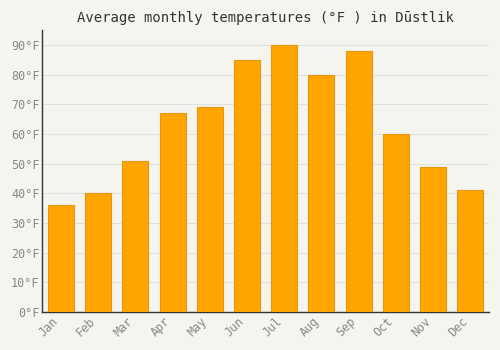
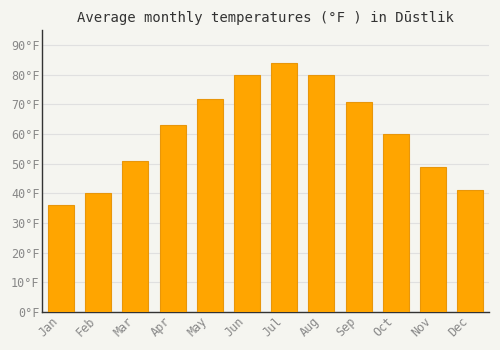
Apr: 67°F -> 63°F
May: 69°F -> 72°F
Jun: 85°F -> 80°F
Jul: 90°F -> 84°F
Sep: 88°F -> 71°F
